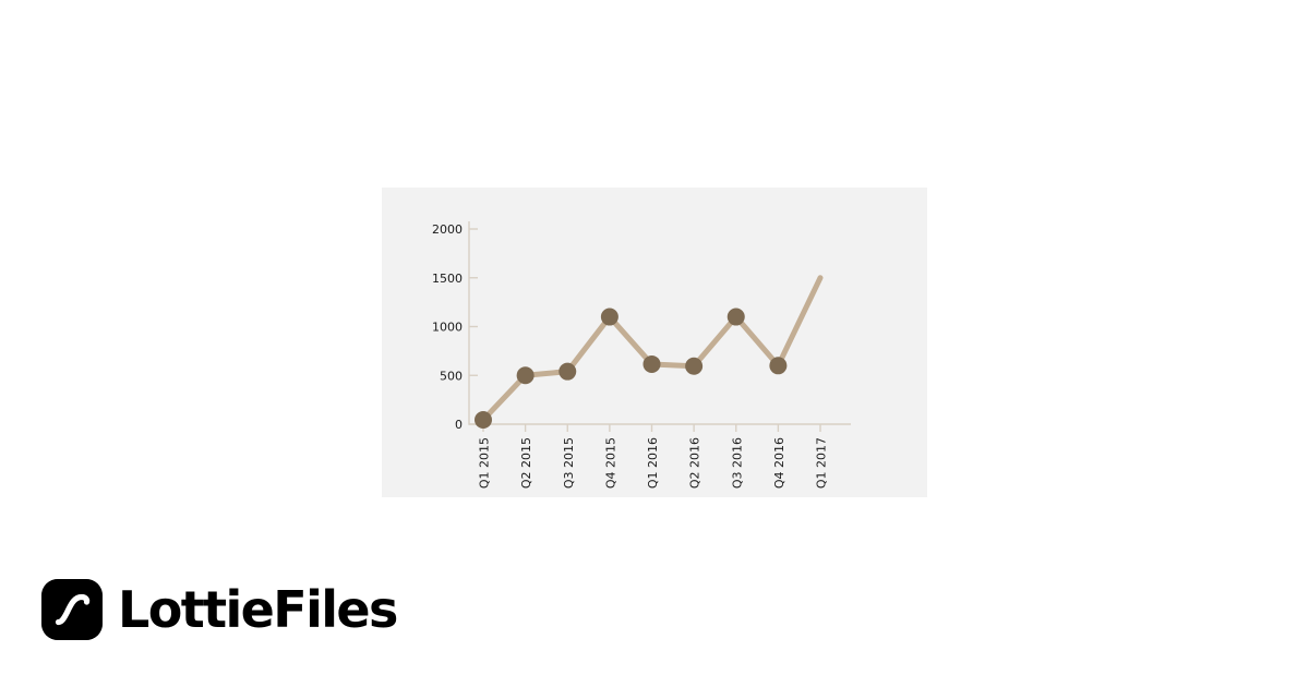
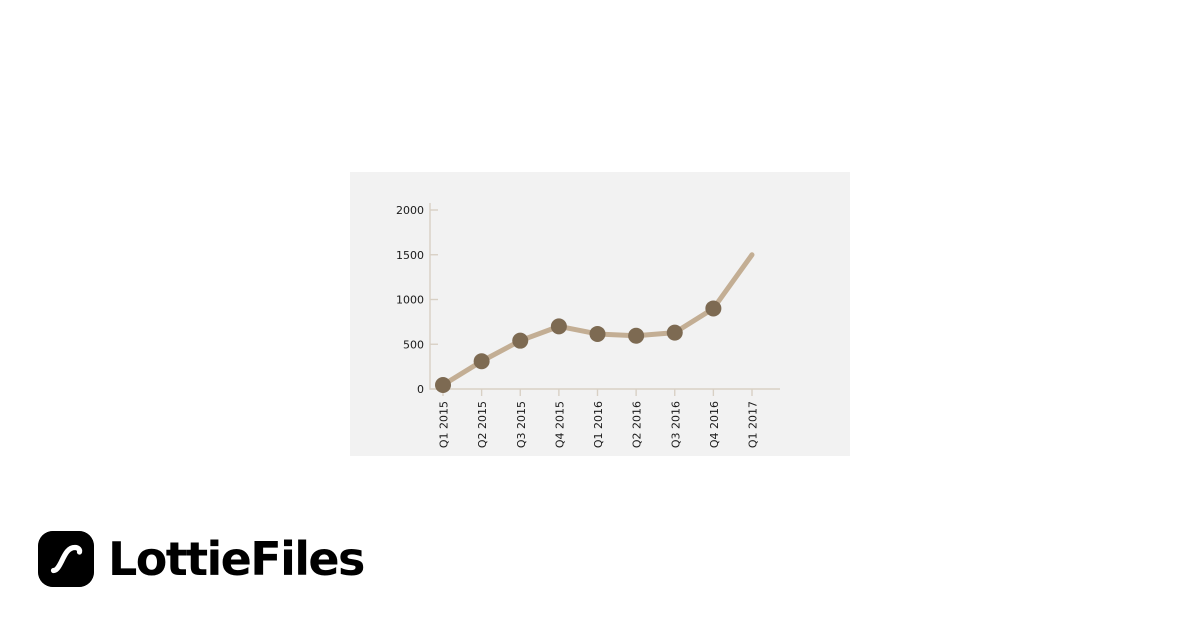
Q2 2015: 500 -> 300
Q4 2015: 1100 -> 700
Q3 2016: 1100 -> 600
Q4 2016: 600 -> 900
